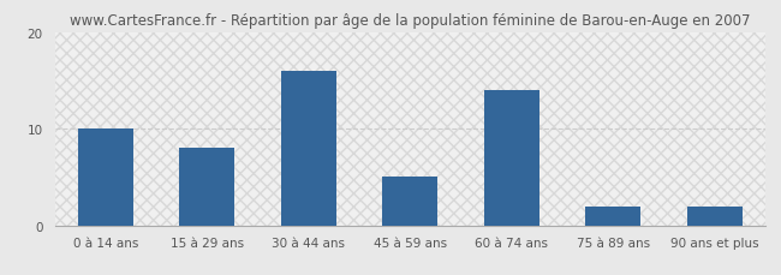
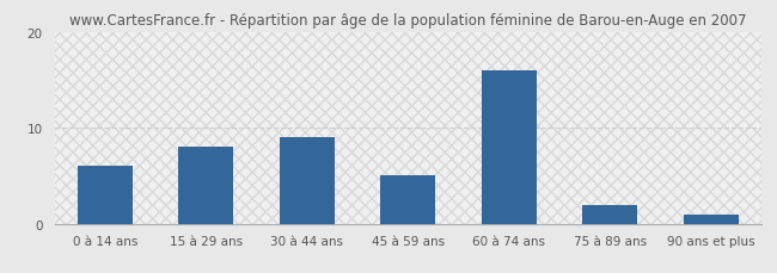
0 à 14 ans: 10 -> 6
30 à 44 ans: 16 -> 9
60 à 74 ans: 14 -> 16
90 ans et plus: 2 -> 1
